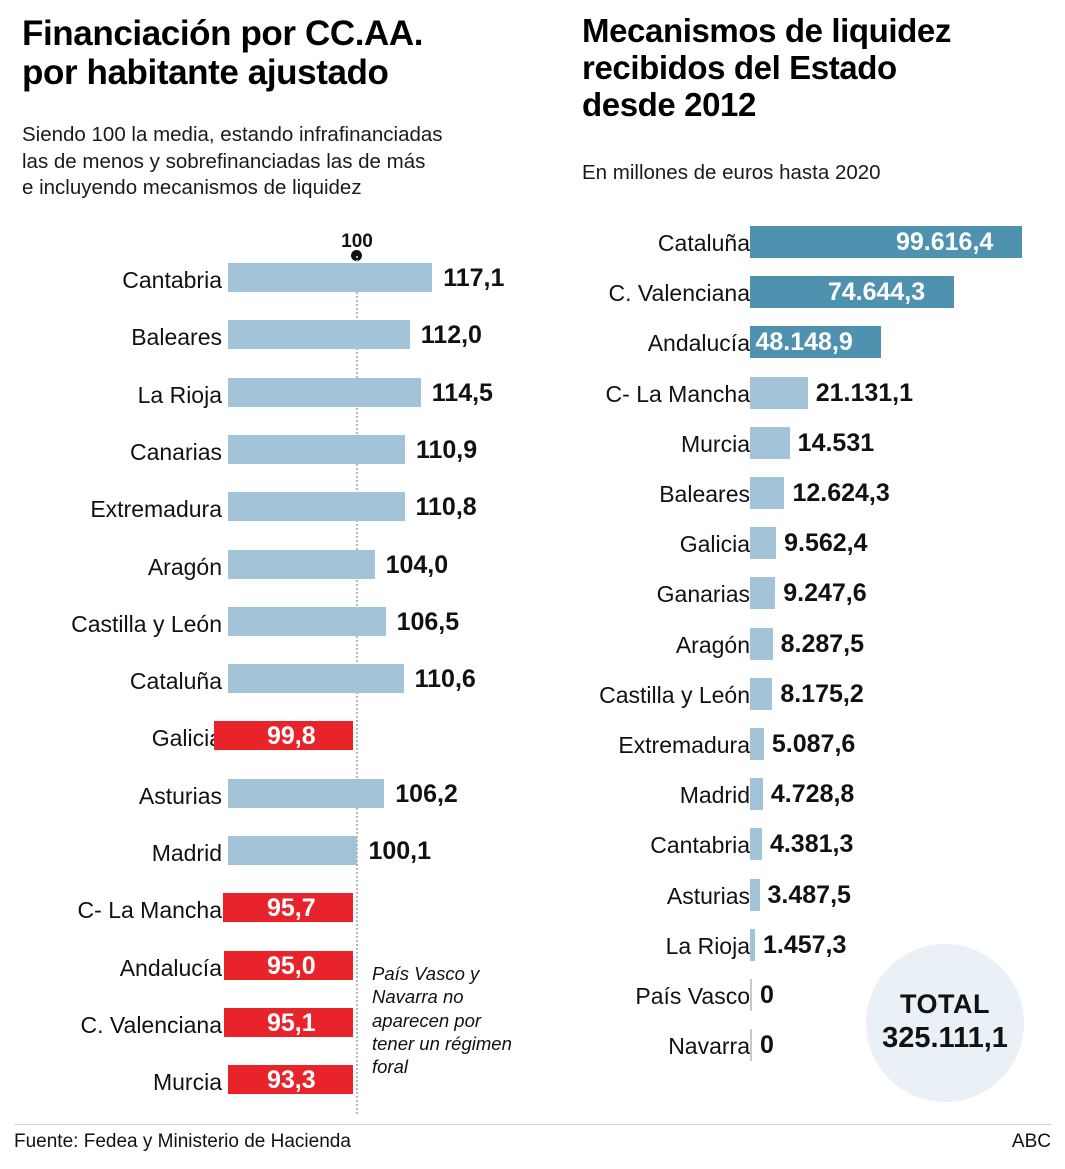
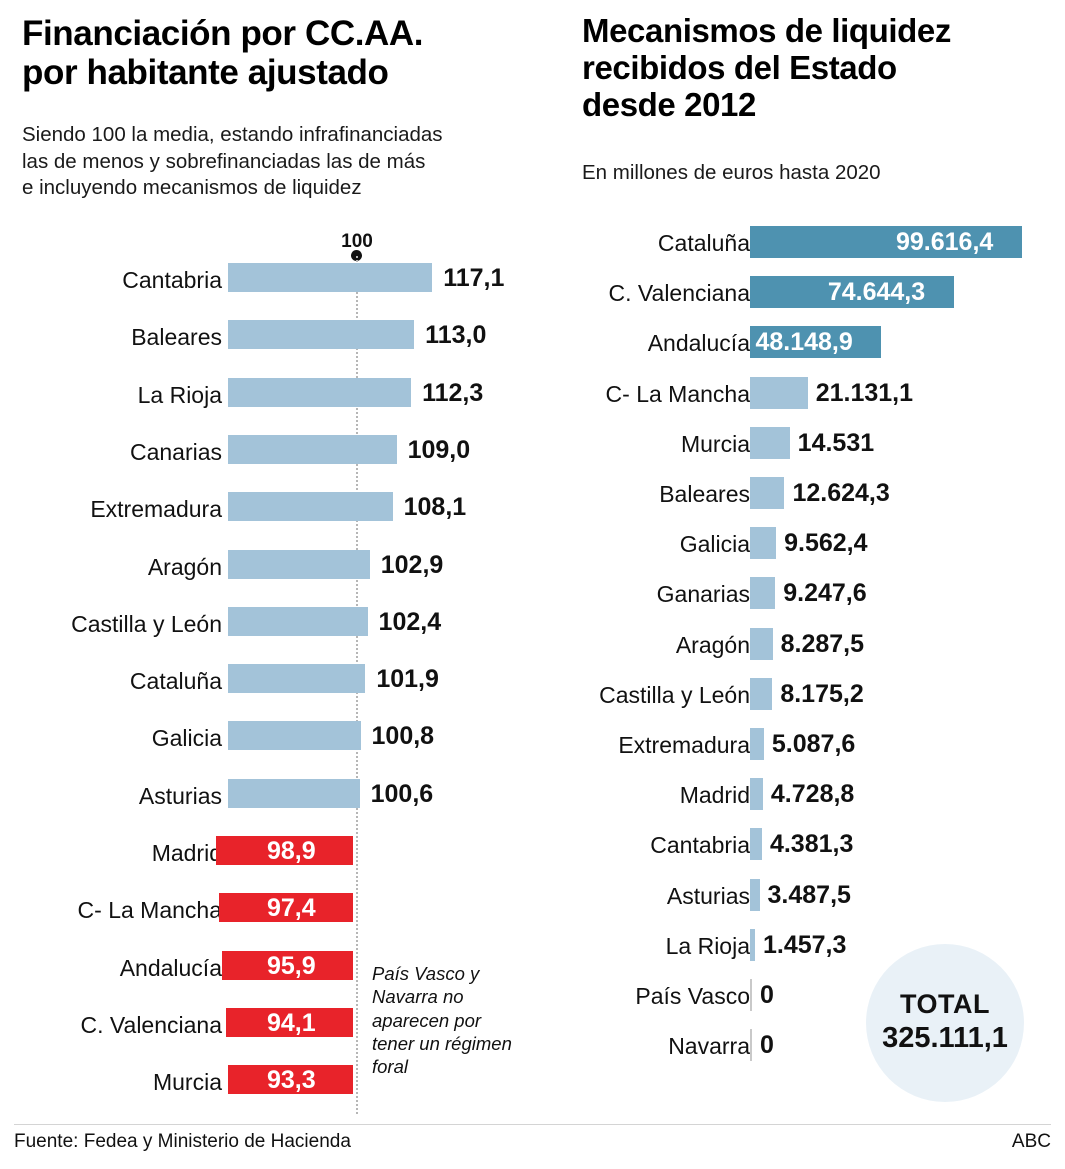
Financiación por CC.AA. por habitante ajustado/Baleares: 112,0 -> 113,0
Financiación por CC.AA. por habitante ajustado/La Rioja: 114,5 -> 112,3
Financiación por CC.AA. por habitante ajustado/Canarias: 110,9 -> 109,0
Financiación por CC.AA. por habitante ajustado/Extremadura: 110,8 -> 108,1
Financiación por CC.AA. por habitante ajustado/Aragón: 104,0 -> 102,9
Financiación por CC.AA. por habitante ajustado/Castilla y León: 106,5 -> 102,4
Financiación por CC.AA. por habitante ajustado/Cataluña: 110,6 -> 101,9
Financiación por CC.AA. por habitante ajustado/Galicia: 99,8 -> 100,8
Financiación por CC.AA. por habitante ajustado/Asturias: 106,2 -> 100,6
Financiación por CC.AA. por habitante ajustado/Madrid: 100,1 -> 98,9
Financiación por CC.AA. por habitante ajustado/C- La Mancha: 95,7 -> 97,4
Financiación por CC.AA. por habitante ajustado/Andalucía: 95,0 -> 95,9
Financiación por CC.AA. por habitante ajustado/C. Valenciana: 95,1 -> 94,1
